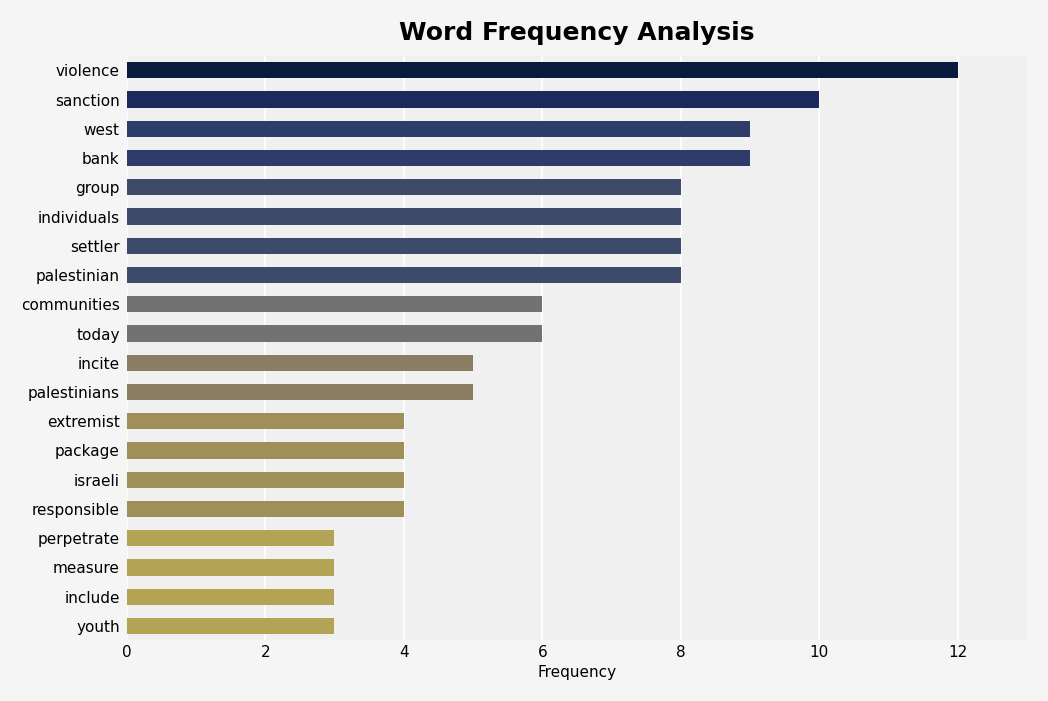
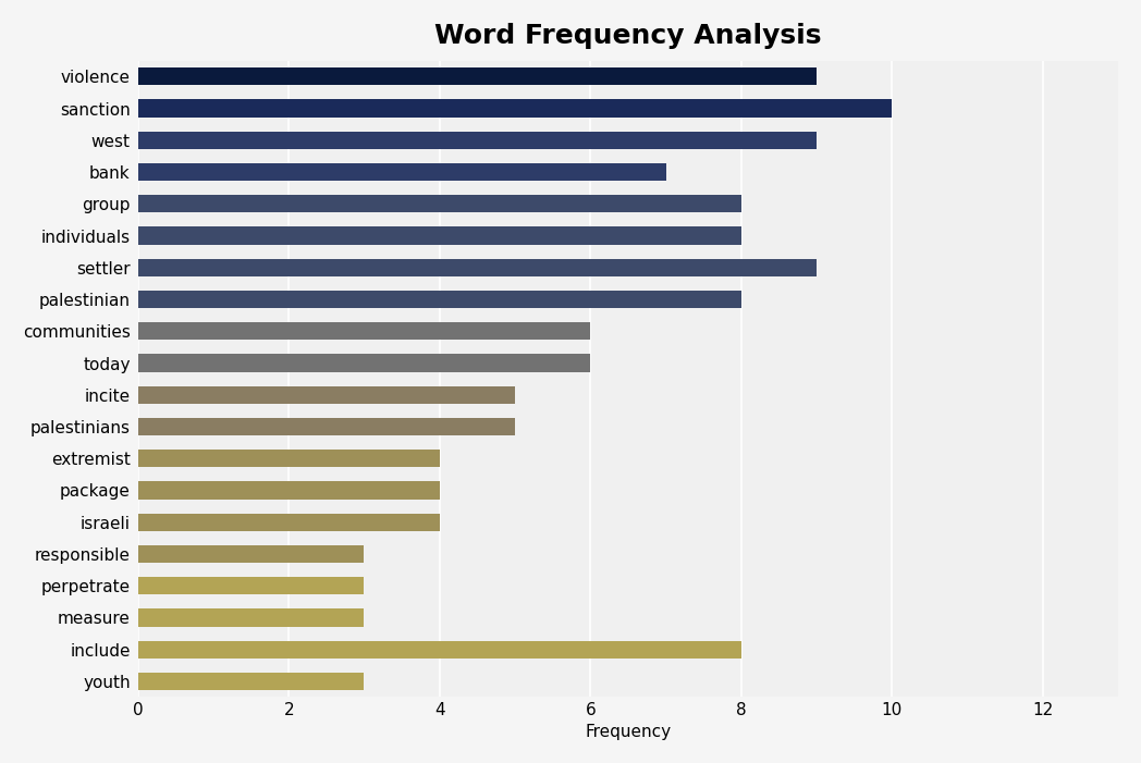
violence: 12 -> 9
bank: 9 -> 7
settler: 8 -> 9
responsible: 4 -> 3
include: 3 -> 8
